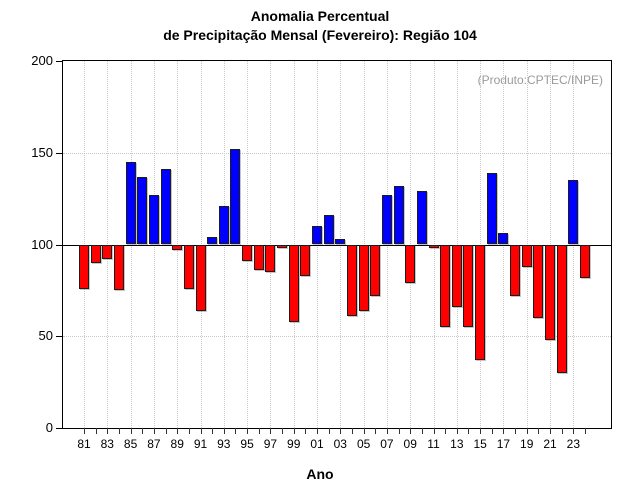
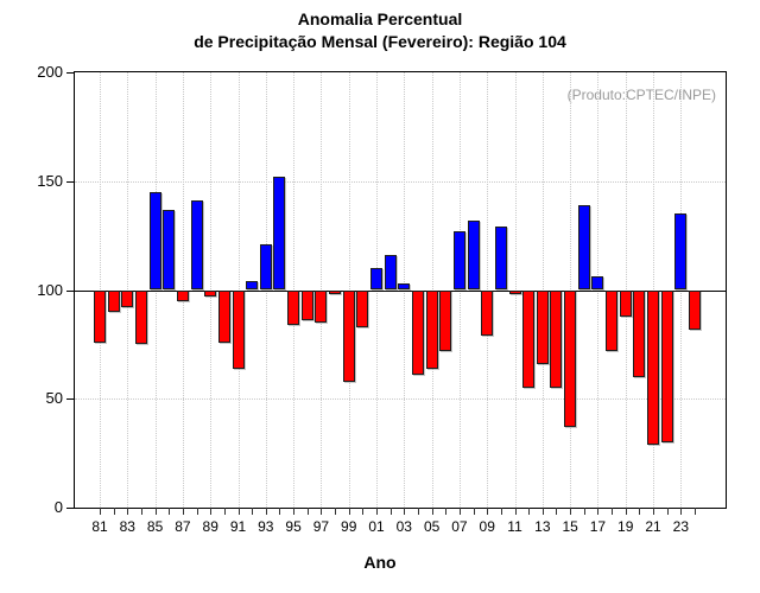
87: 127 -> 95
95: 91 -> 84
21: 48 -> 29
